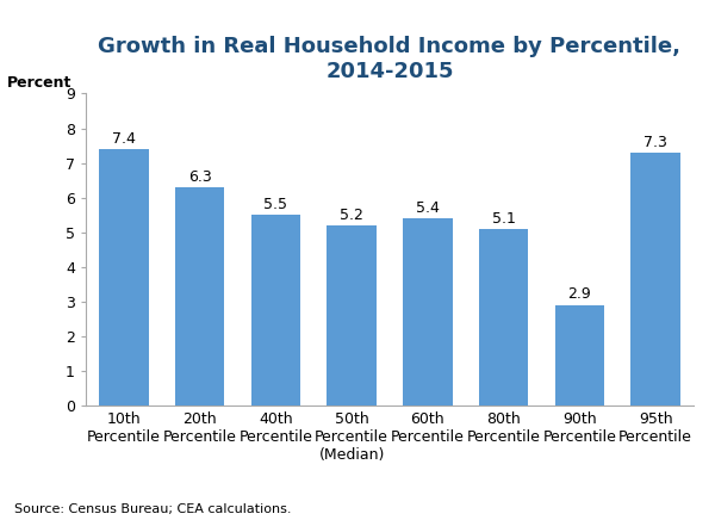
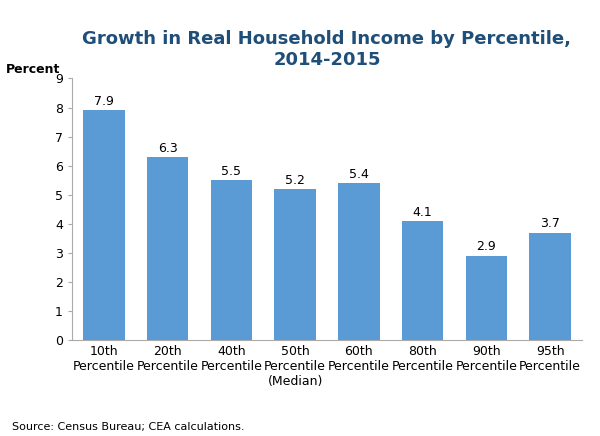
10th Percentile: 7.4 -> 7.9
80th Percentile: 5.1 -> 4.1
95th Percentile: 7.3 -> 3.7
